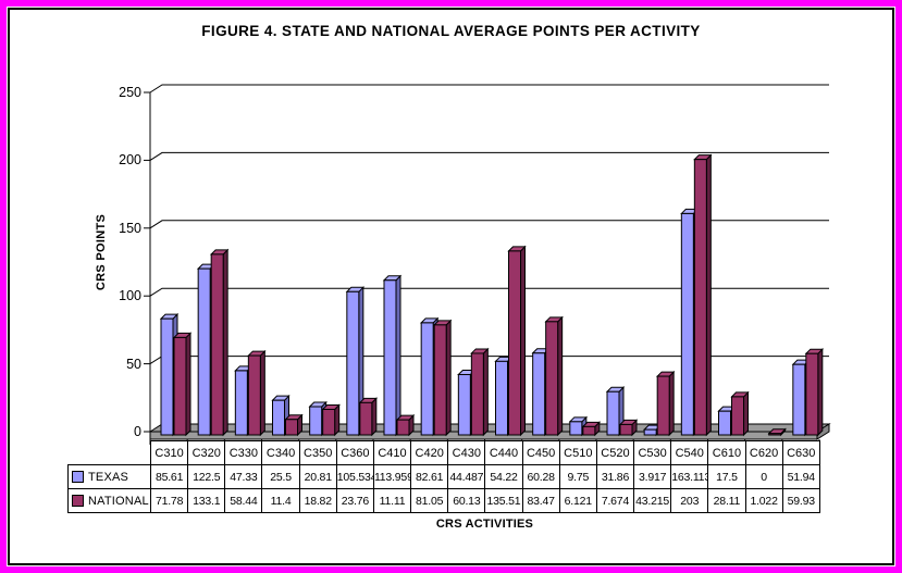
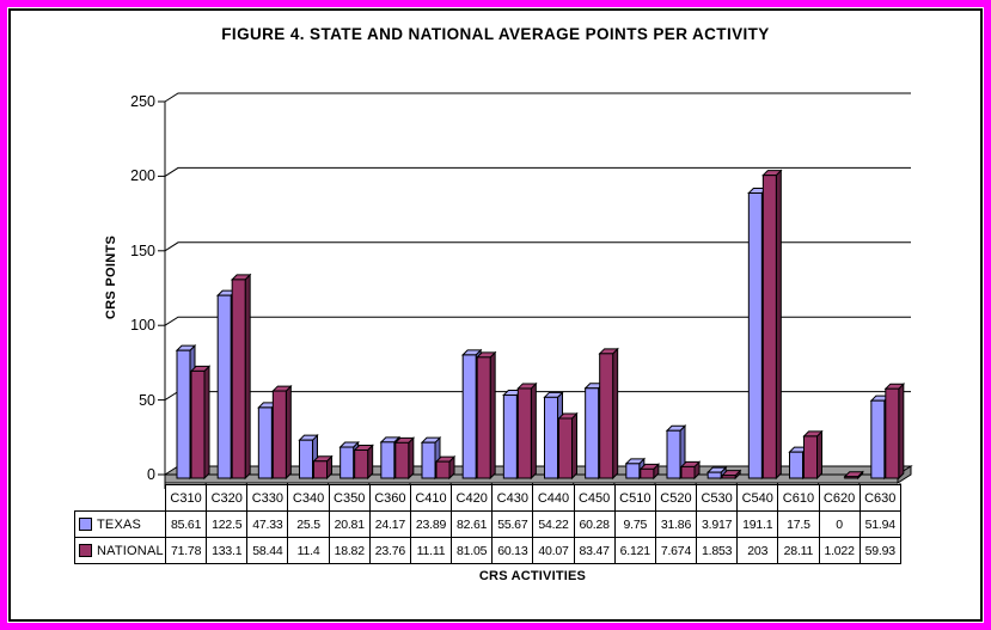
TEXAS/C360: 105.534 -> 24.17
TEXAS/C410: 113.959 -> 23.89
TEXAS/C430: 44.487 -> 55.67
NATIONAL/C440: 135.51 -> 40.07
NATIONAL/C530: 43.215 -> 1.853
TEXAS/C540: 163.113 -> 191.1
